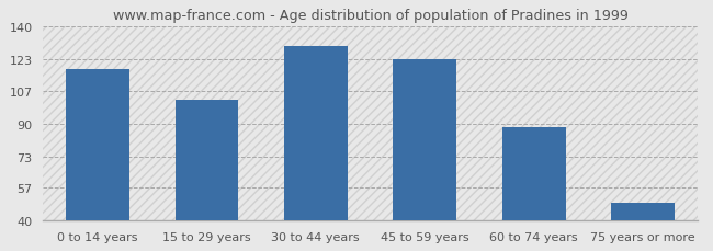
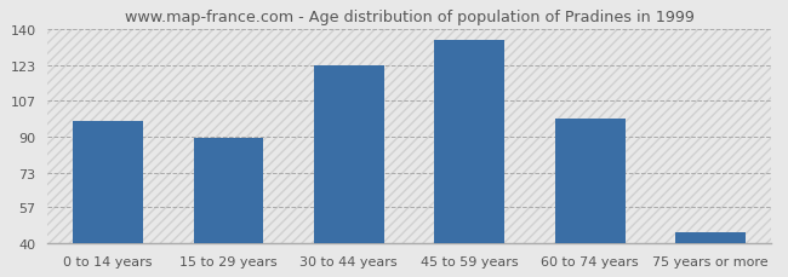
0 to 14 years: 118 -> 97
15 to 29 years: 102 -> 89
30 to 44 years: 130 -> 123
45 to 59 years: 123 -> 135
60 to 74 years: 88 -> 98
75 years or more: 49 -> 45
